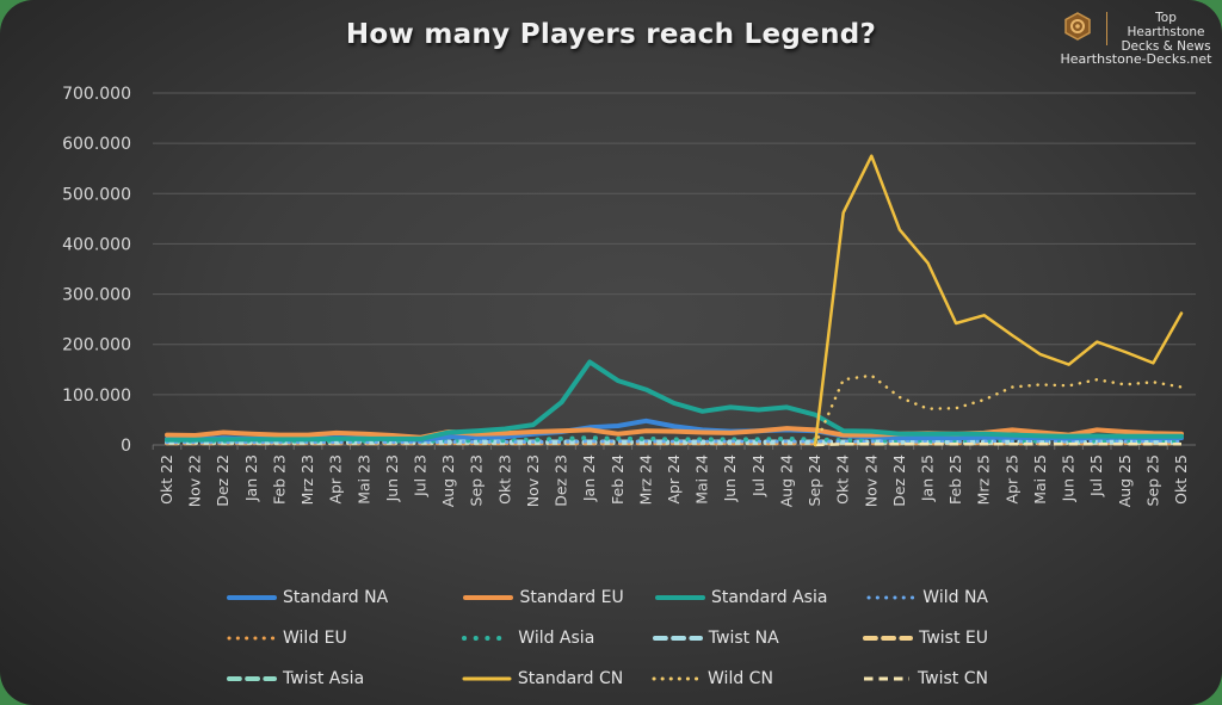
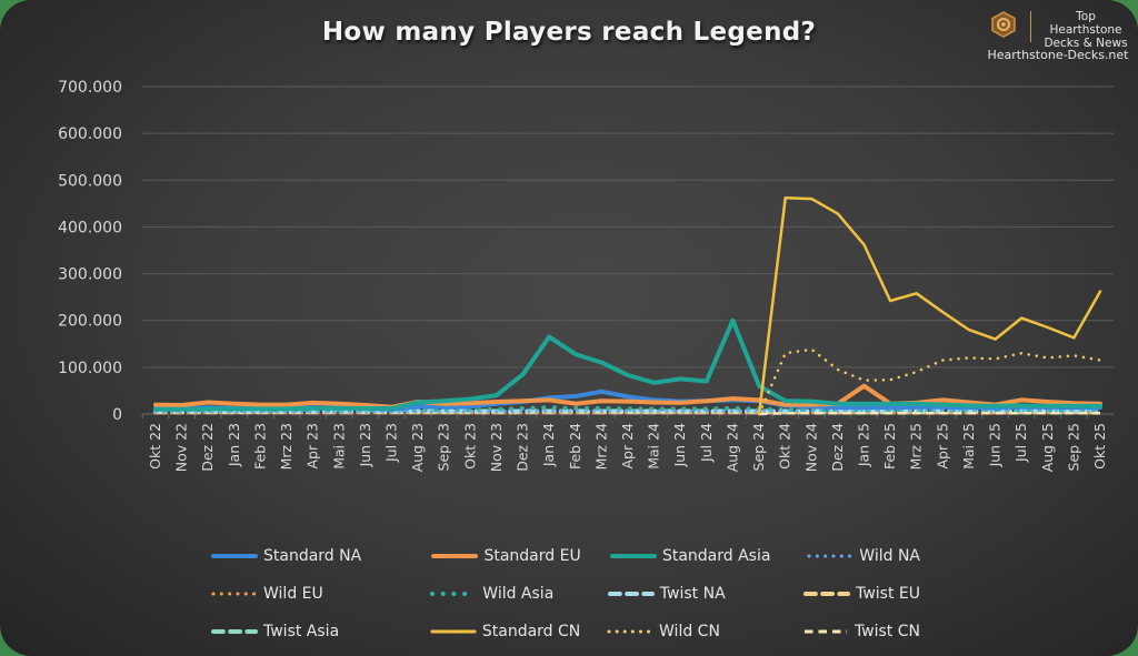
Standard Asia/Aug 24: 80000 -> 200000
Standard CN/Nov 24: 580000 -> 460000
Standard EU/Jan 25: 20000 -> 60000
